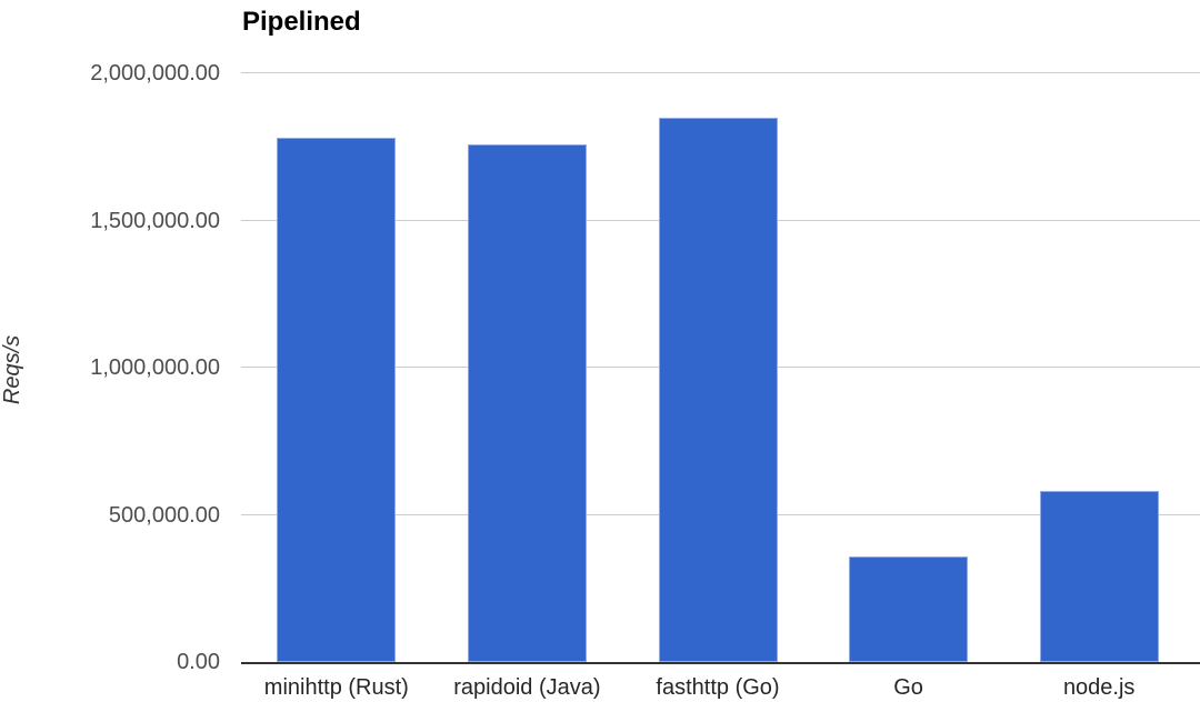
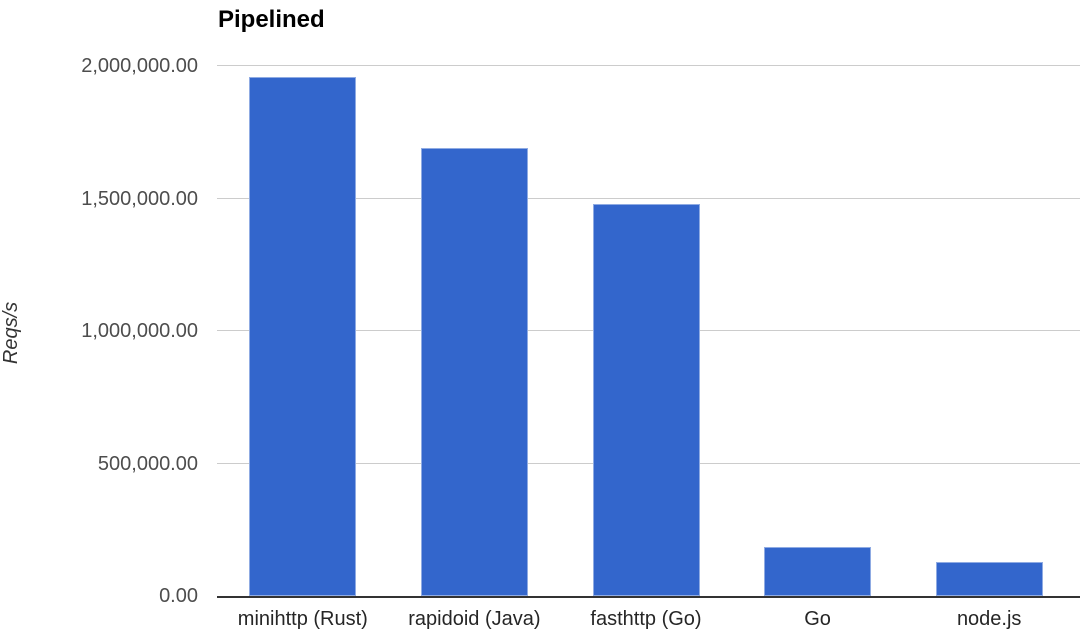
minihttp (Rust): 1780000 -> 1960000
rapidoid (Java): 1760000 -> 1690000
fasthttp (Go): 1850000 -> 1480000
Go: 360000 -> 180000
node.js: 580000 -> 130000
